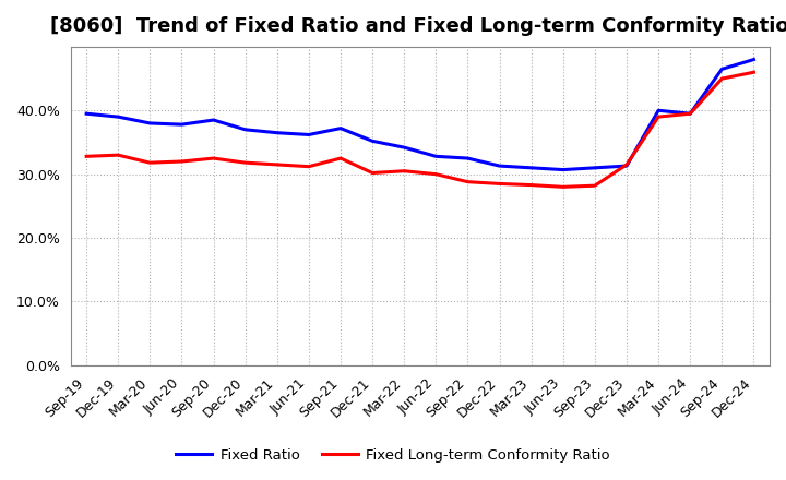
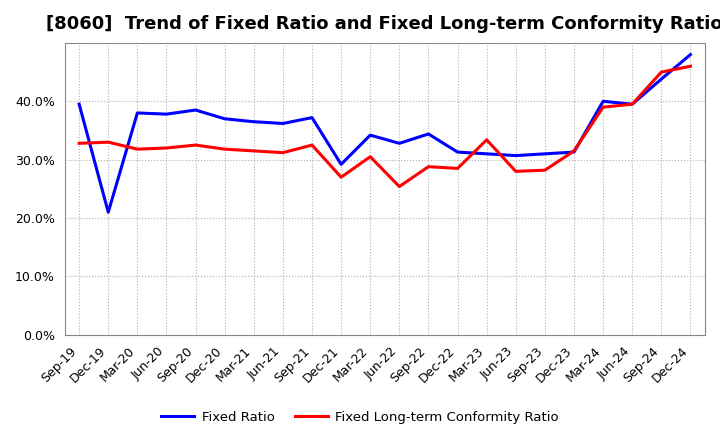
Fixed Ratio/Dec-19: 39.0% -> 21.0%
Fixed Ratio/Dec-21: 35.2% -> 29.2%
Fixed Long-term Conformity Ratio/Dec-21: 30.2% -> 27.0%
Fixed Long-term Conformity Ratio/Jun-22: 30.0% -> 25.4%
Fixed Ratio/Sep-22: 32.5% -> 34.4%
Fixed Long-term Conformity Ratio/Mar-23: 28.3% -> 33.4%
Fixed Ratio/Sep-24: 46.5% -> 43.8%
